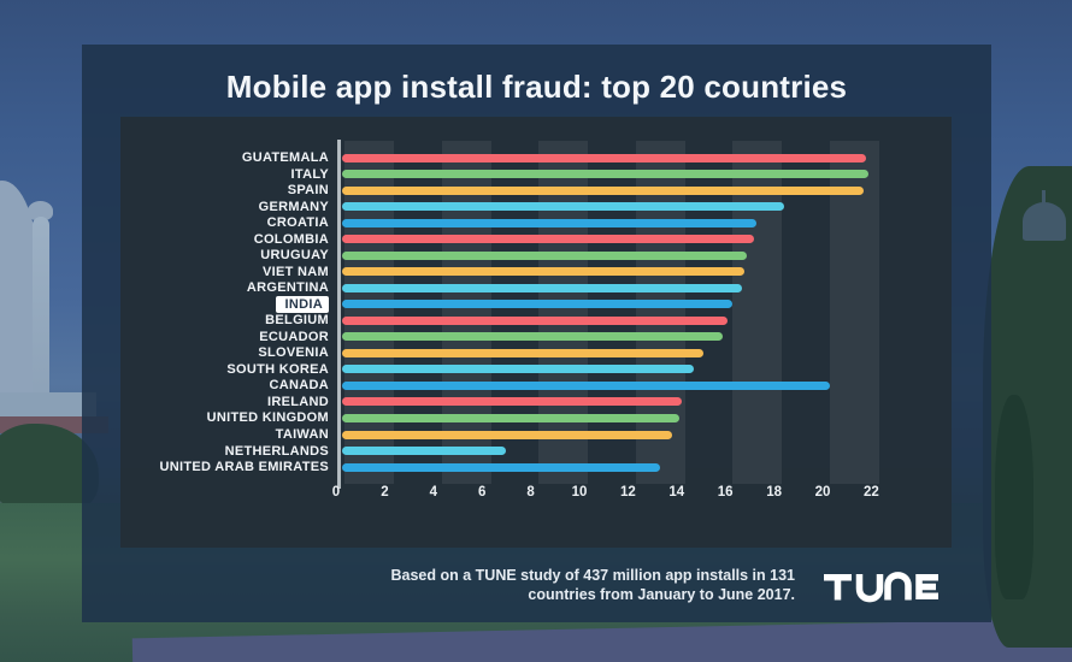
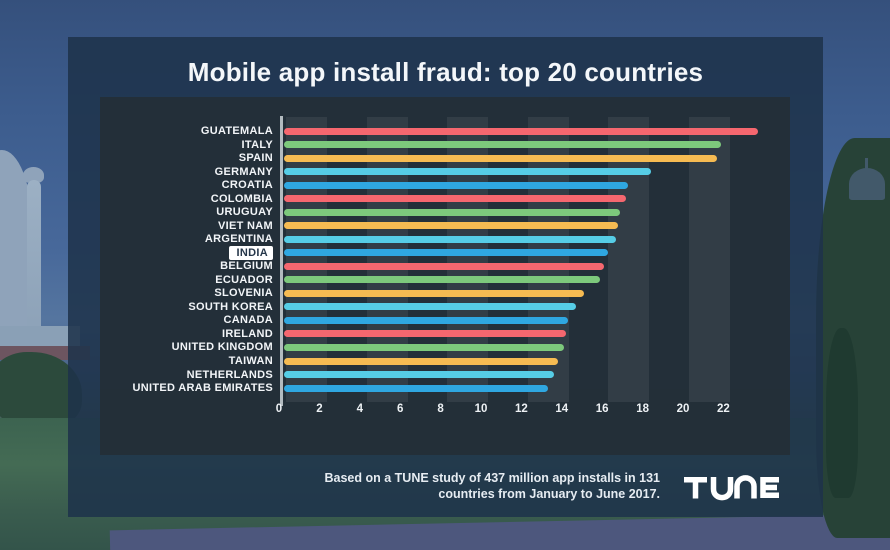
GUATEMALA: 21.8 -> 23.7
CANADA: 20.3 -> 14.3
NETHERLANDS: 7.0 -> 13.6
